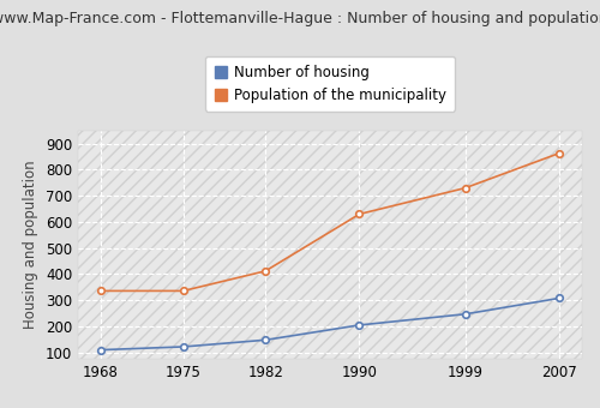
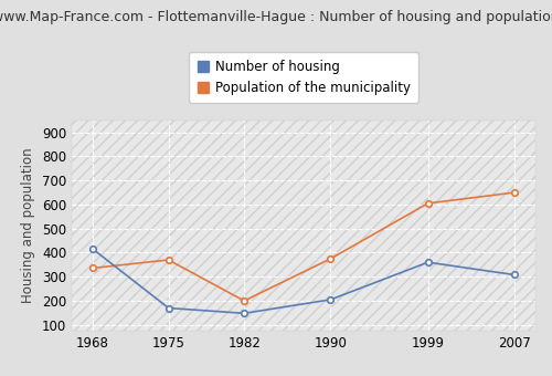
Number of housing/1968: 110 -> 415
Number of housing/1975: 122 -> 170
Population of the municipality/1975: 336 -> 370
Population of the municipality/1982: 412 -> 200
Population of the municipality/1990: 630 -> 375
Number of housing/1999: 247 -> 360
Population of the municipality/1999: 730 -> 605
Population of the municipality/2007: 863 -> 650
